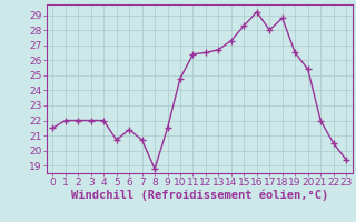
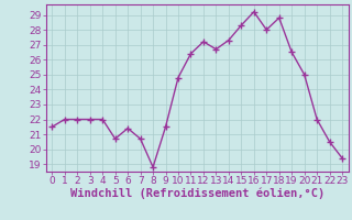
12: 26.5 -> 27.2
20: 25.4 -> 25.0
